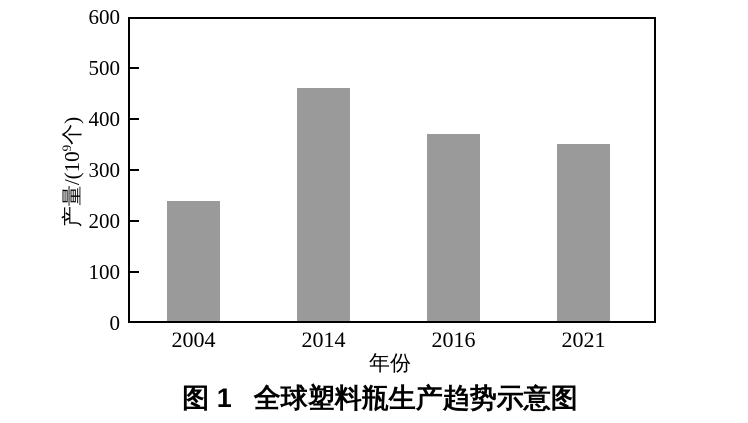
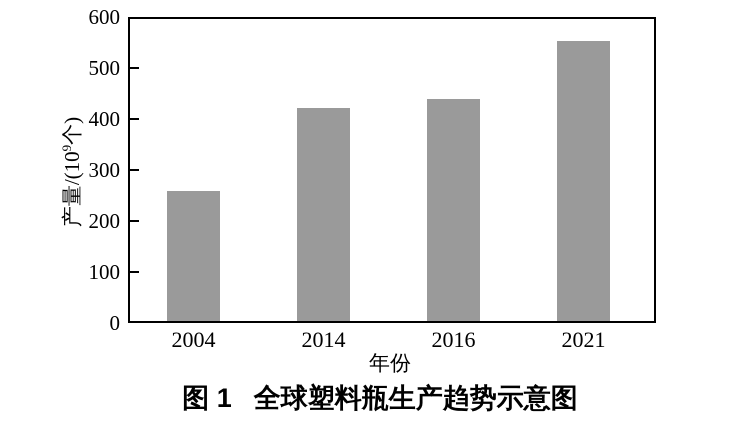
2004: 240 -> 260
2014: 460 -> 420
2016: 370 -> 440
2021: 350 -> 550
